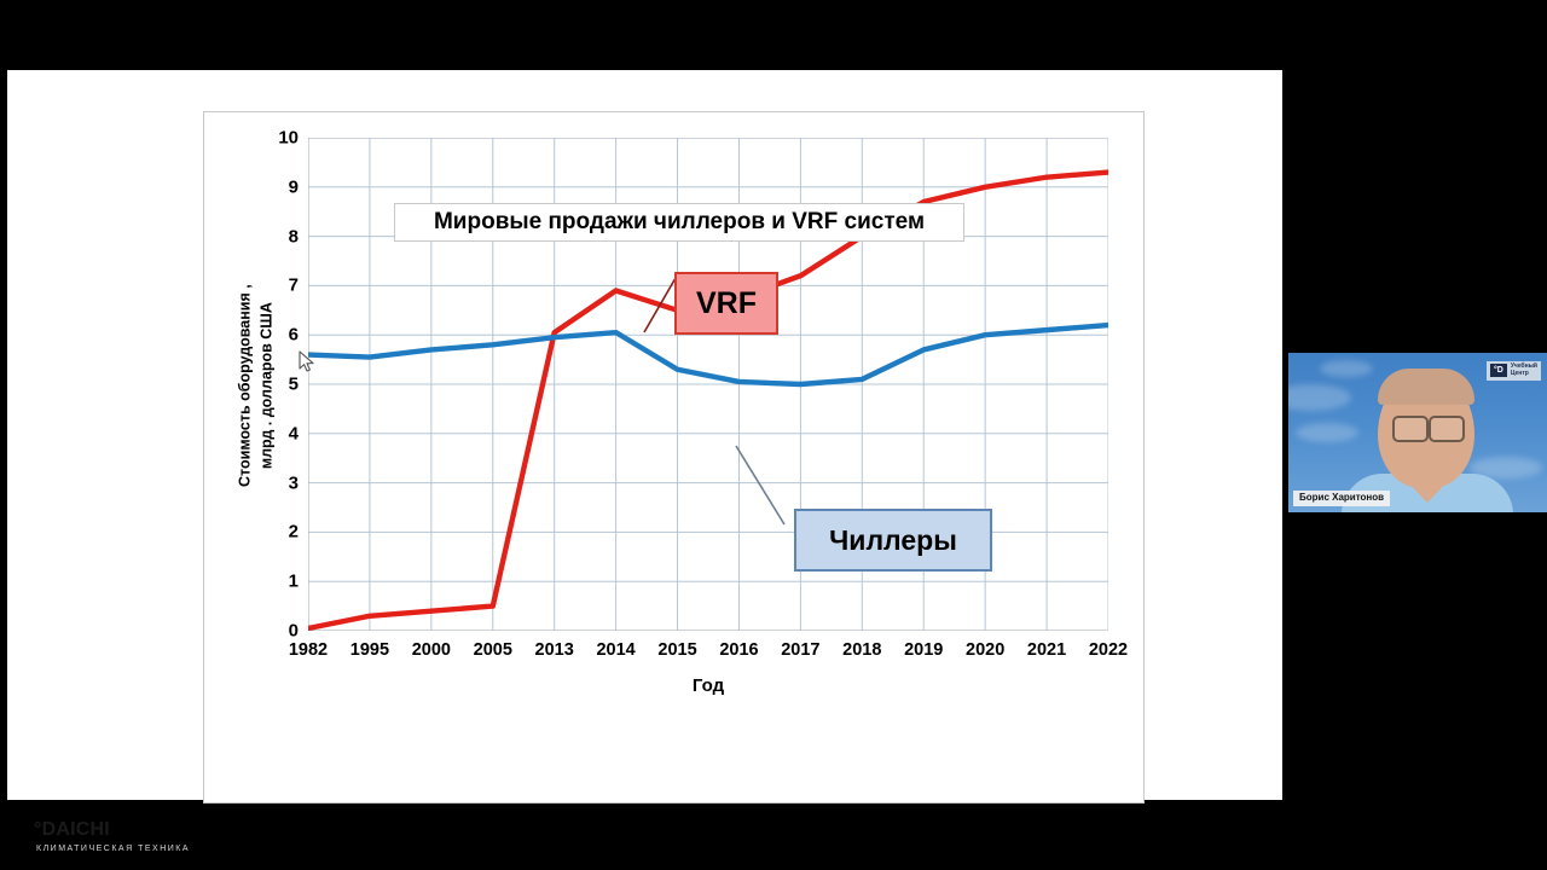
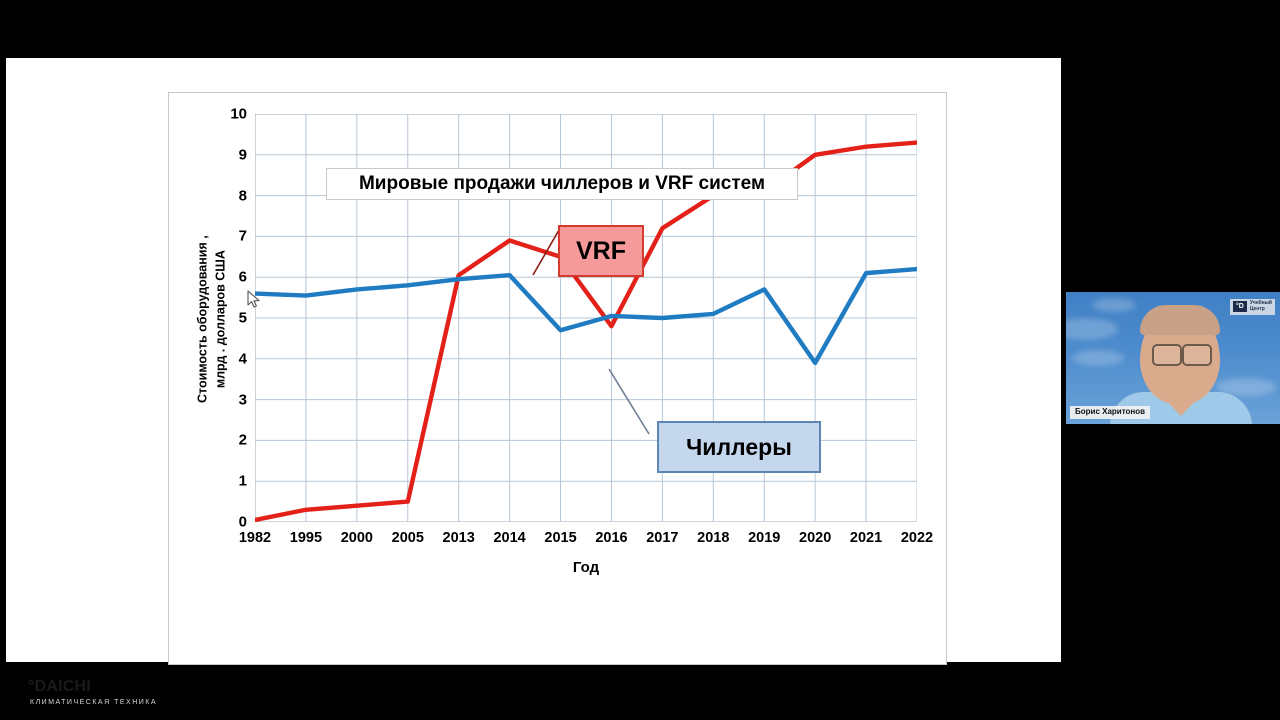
Чиллеры/2015: 5.3 -> 4.7
VRF/2016: 6.8 -> 4.8
VRF/2019: 8.7 -> 8.1
Чиллеры/2020: 6.0 -> 3.9
